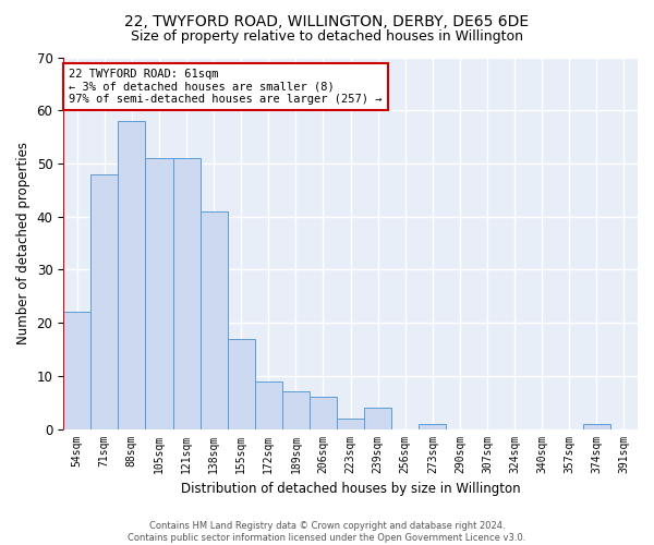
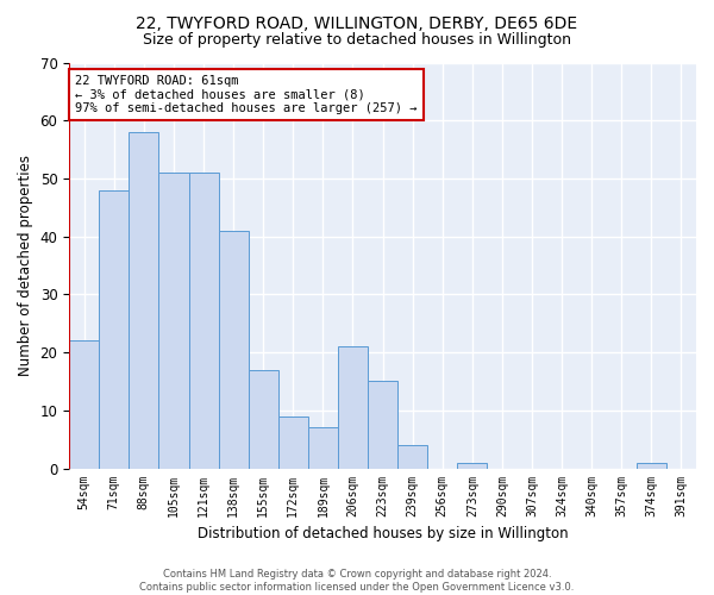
206sqm: 6 -> 21
223sqm: 2 -> 15
